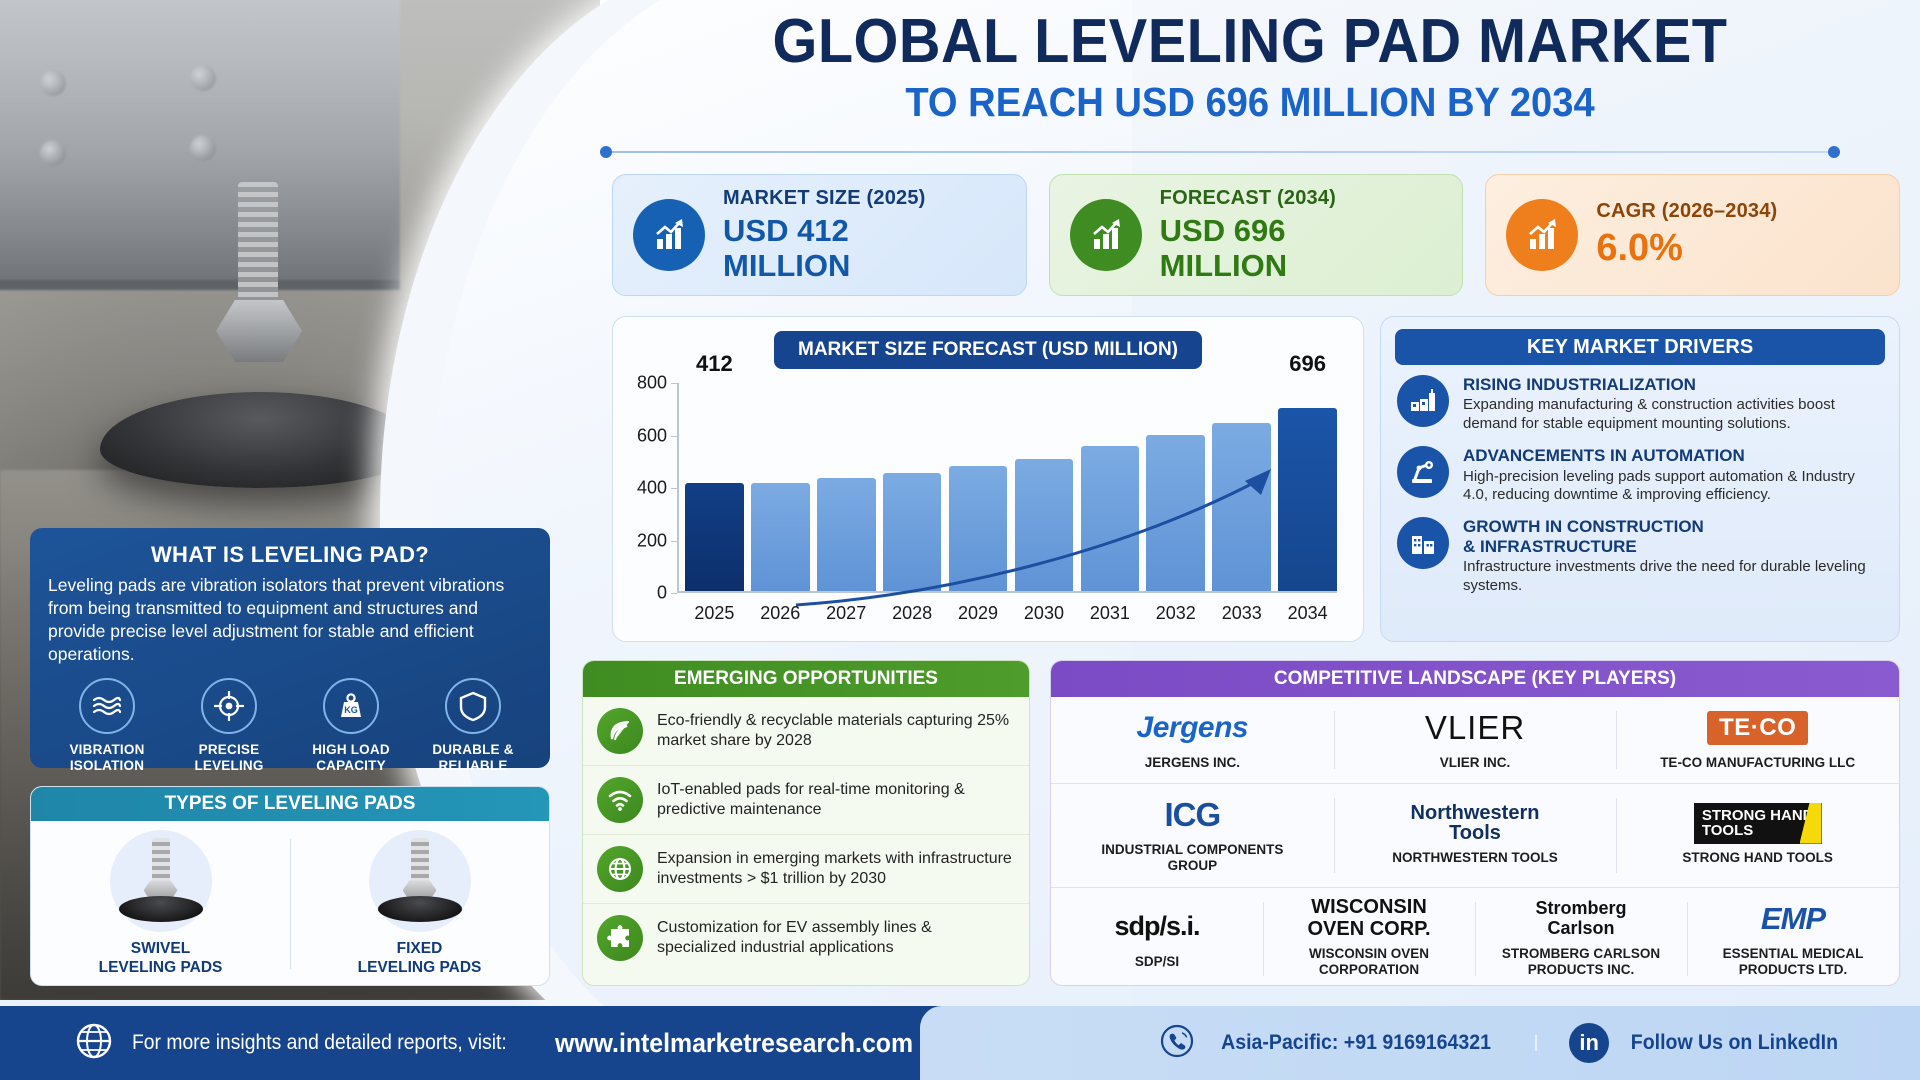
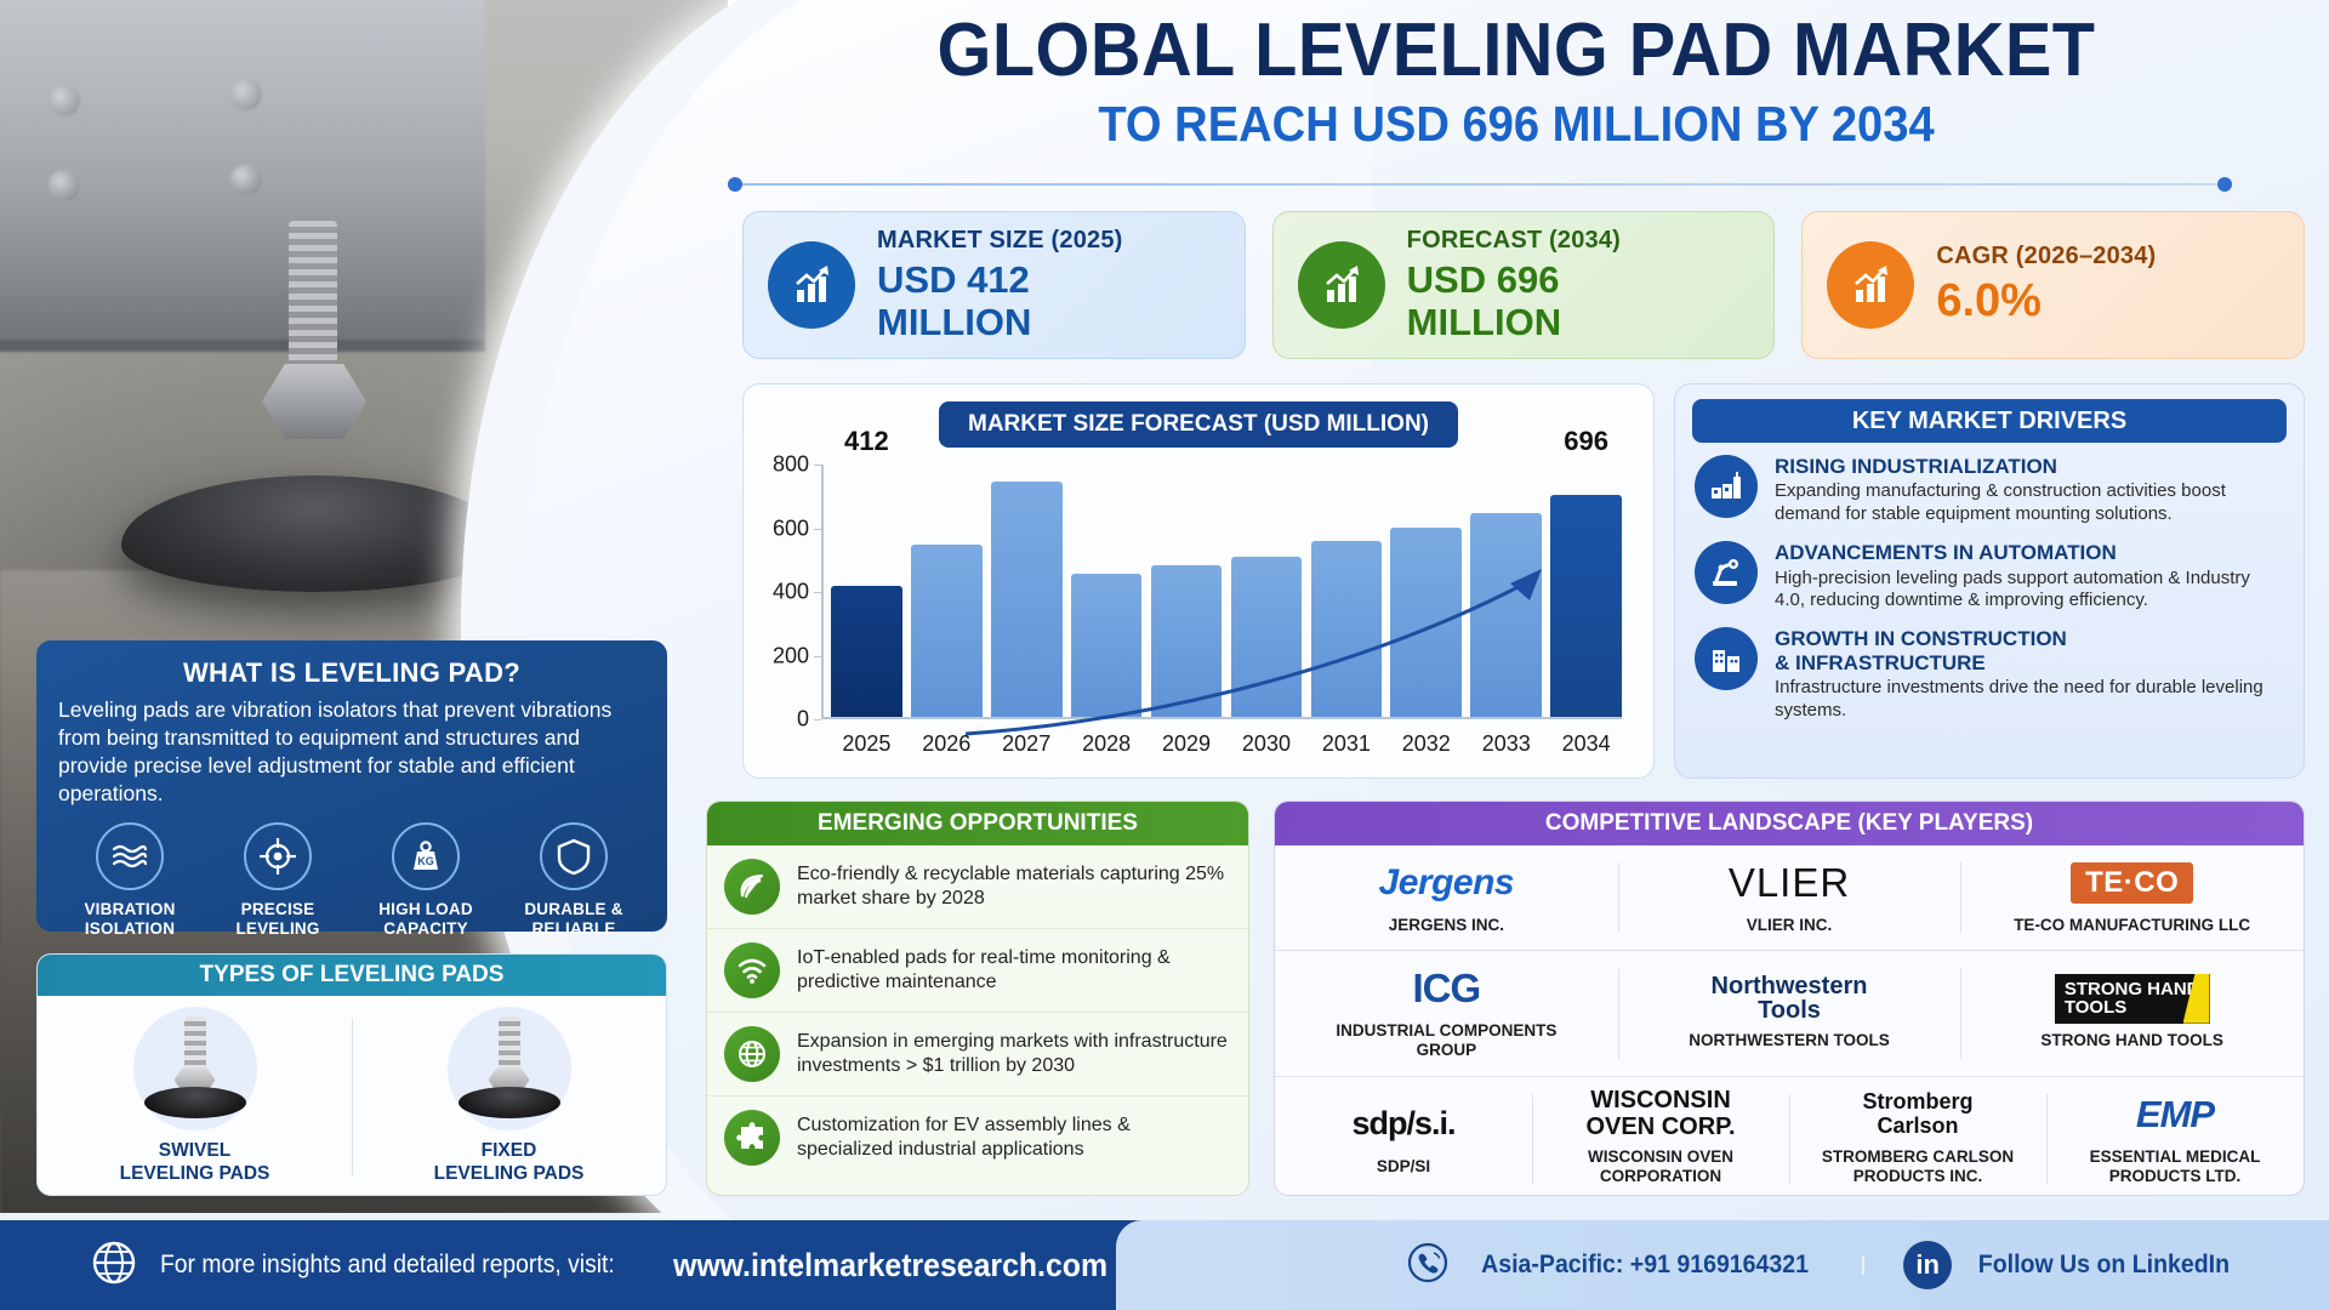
2026: 410 -> 540
2027: 430 -> 740
